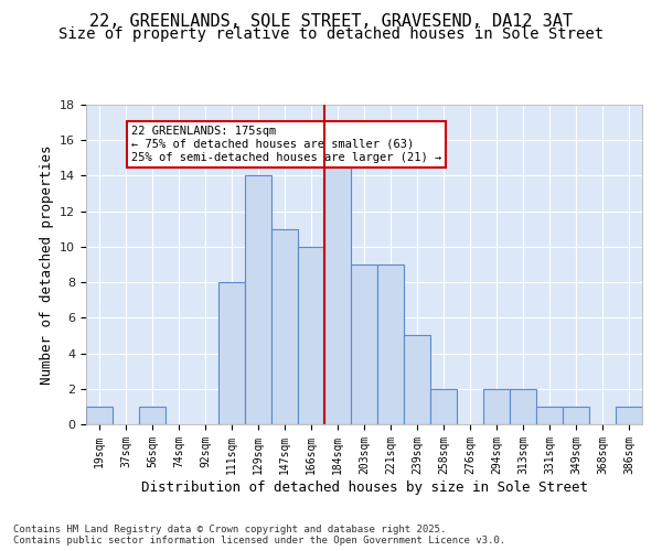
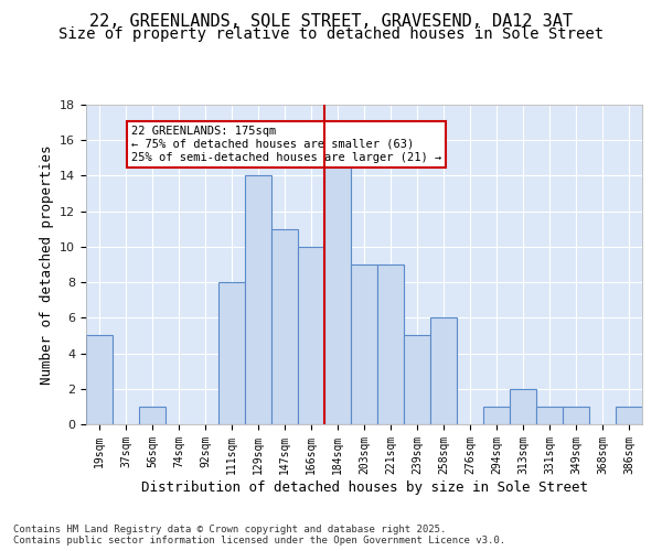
19sqm: 1 -> 5
258sqm: 2 -> 6
294sqm: 2 -> 1
